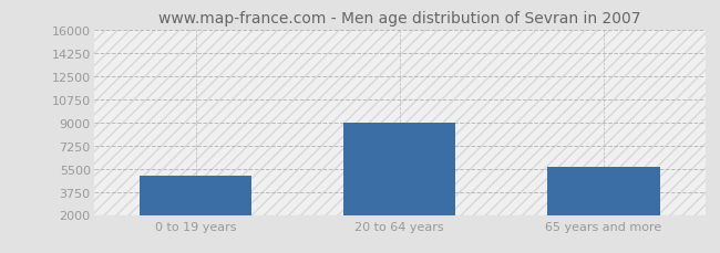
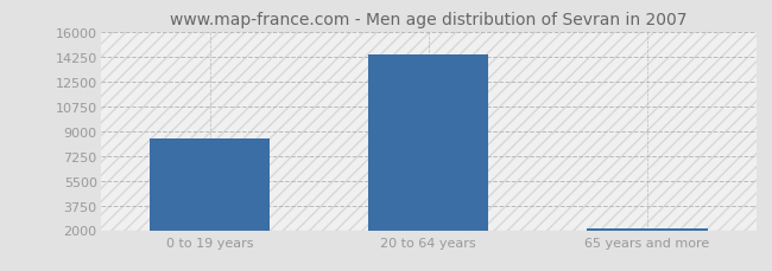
0 to 19 years: 5000 -> 8500
20 to 64 years: 9000 -> 14400
65 years and more: 5600 -> 2100
